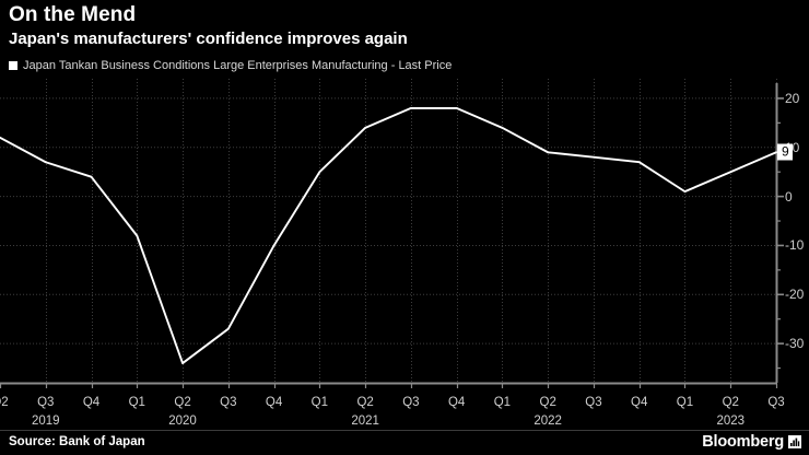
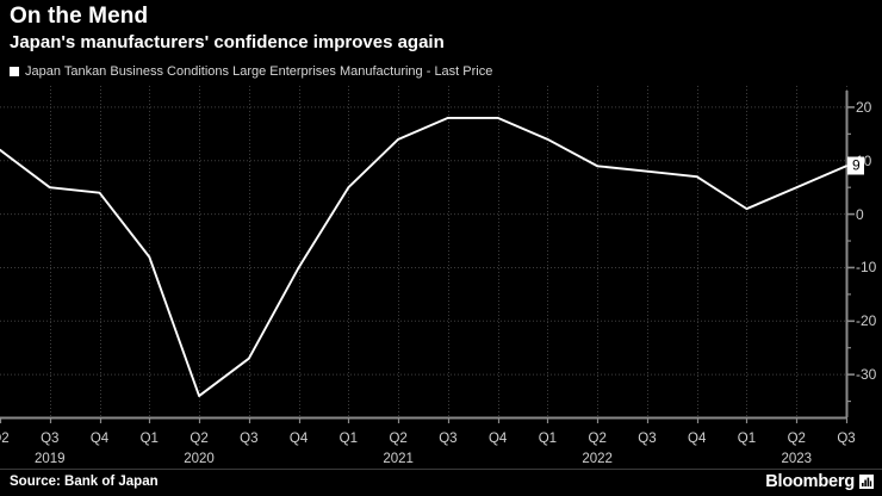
Q3 2019: 7 -> 5
